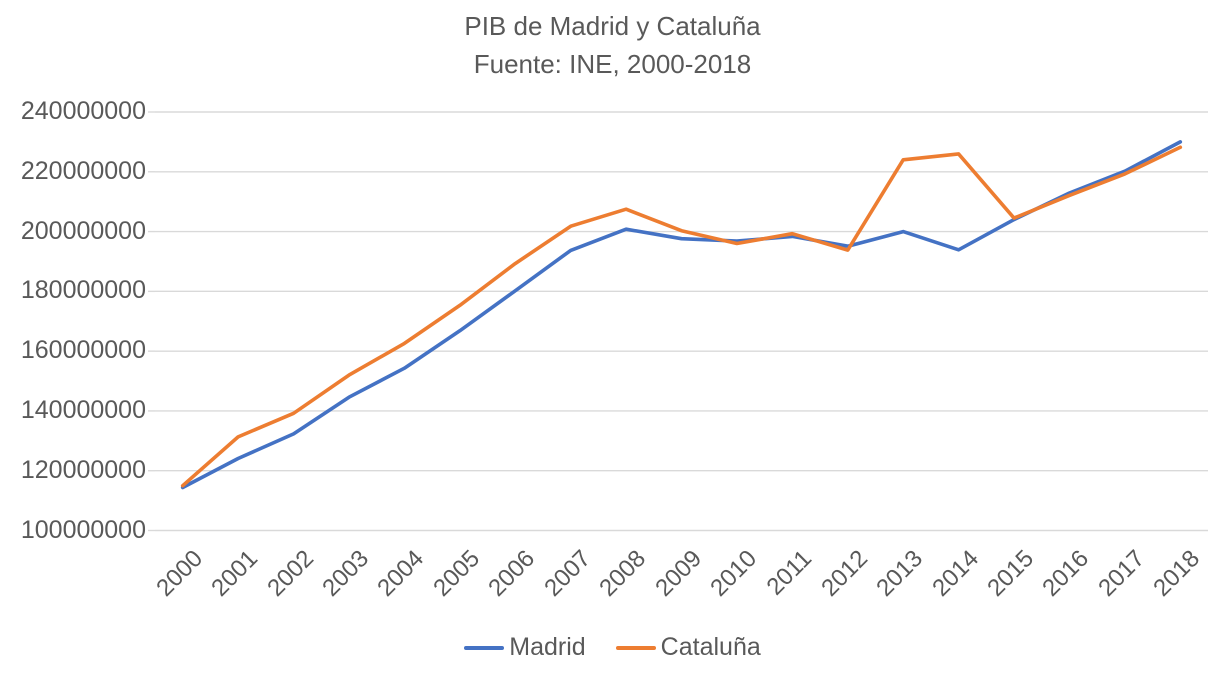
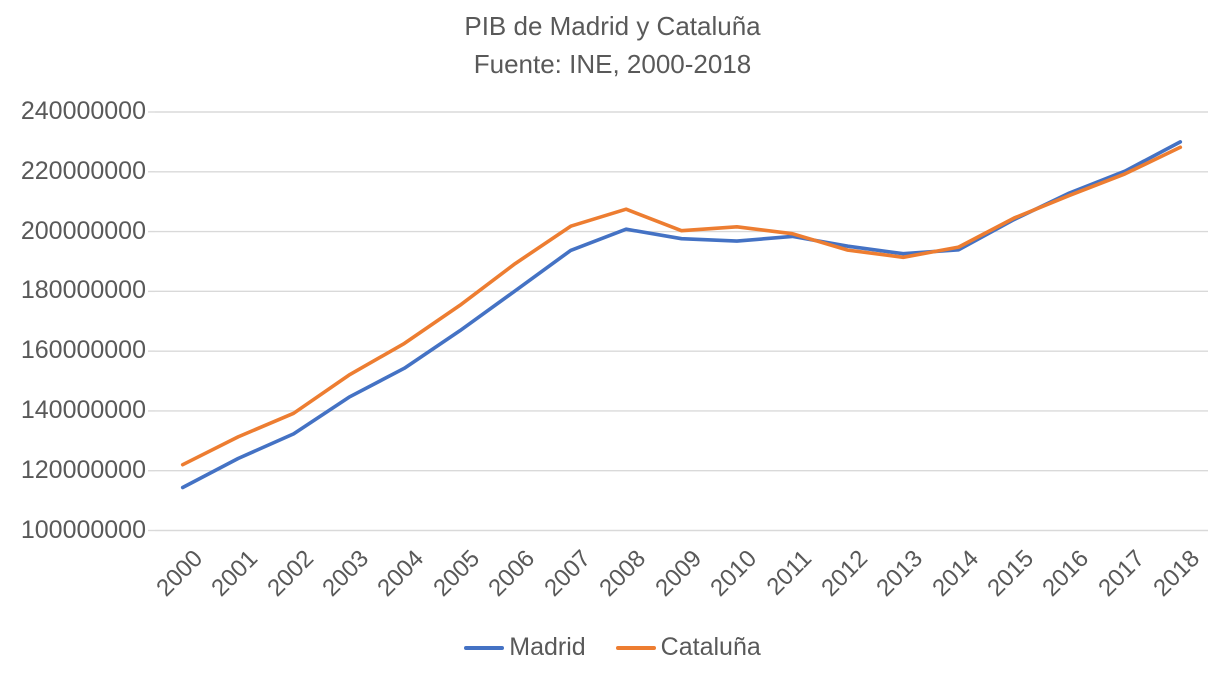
Cataluña/2000: 115000000 -> 122000000
Cataluña/2010: 196000000 -> 202000000
Madrid/2013: 200000000 -> 193000000
Cataluña/2013: 224000000 -> 191000000
Cataluña/2014: 226000000 -> 195000000
